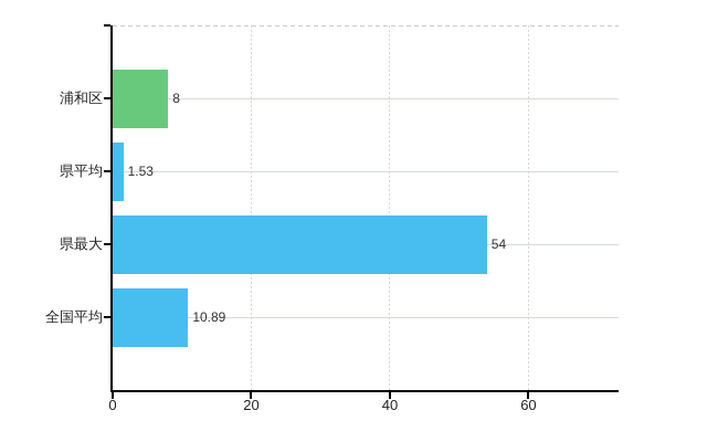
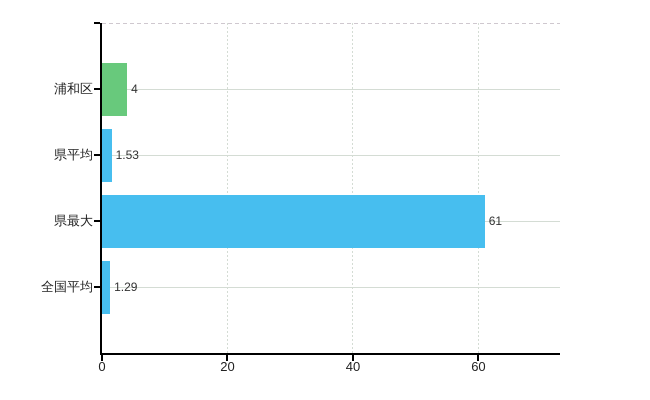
浦和区: 8 -> 4
県最大: 54 -> 61
全国平均: 10.89 -> 1.29
